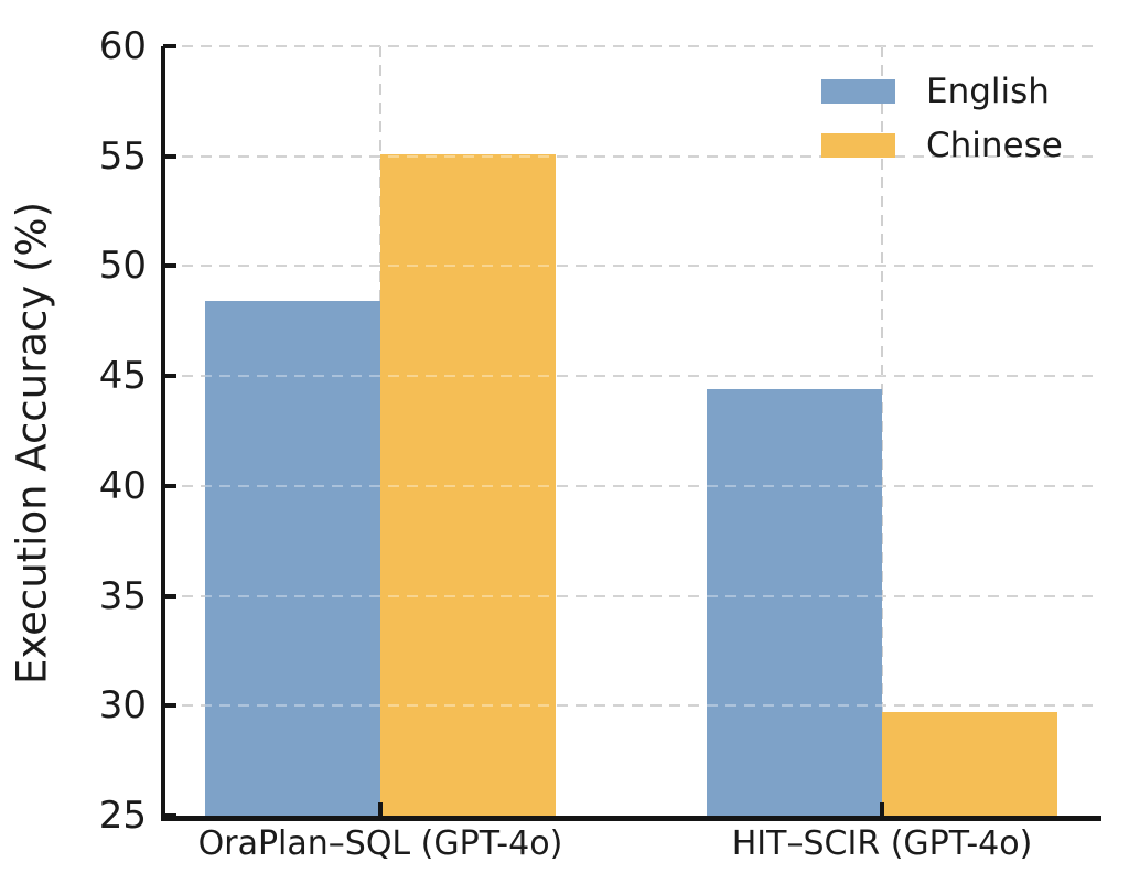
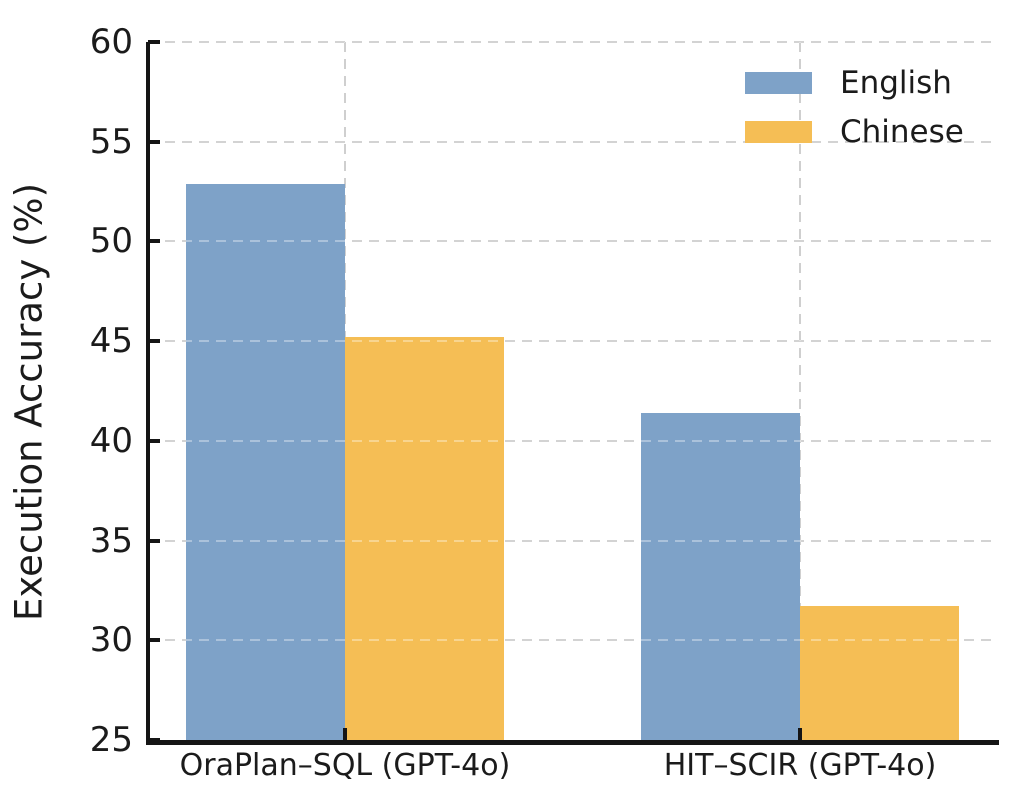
English/OraPlan–SQL (GPT-4o): 48.4 -> 52.9
Chinese/OraPlan–SQL (GPT-4o): 55.1 -> 45.2
English/HIT–SCIR (GPT-4o): 44.4 -> 41.4
Chinese/HIT–SCIR (GPT-4o): 29.7 -> 31.7
